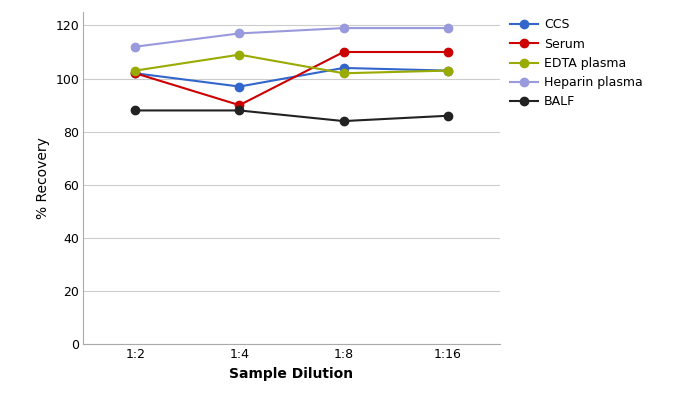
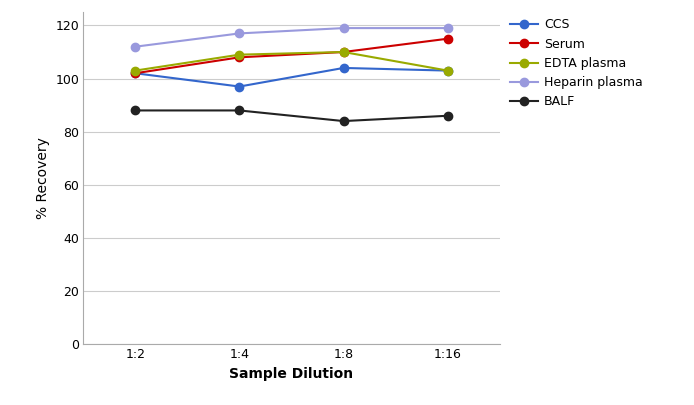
Serum/1:4: 90 -> 108
EDTA plasma/1:8: 102 -> 110
Serum/1:16: 110 -> 115
